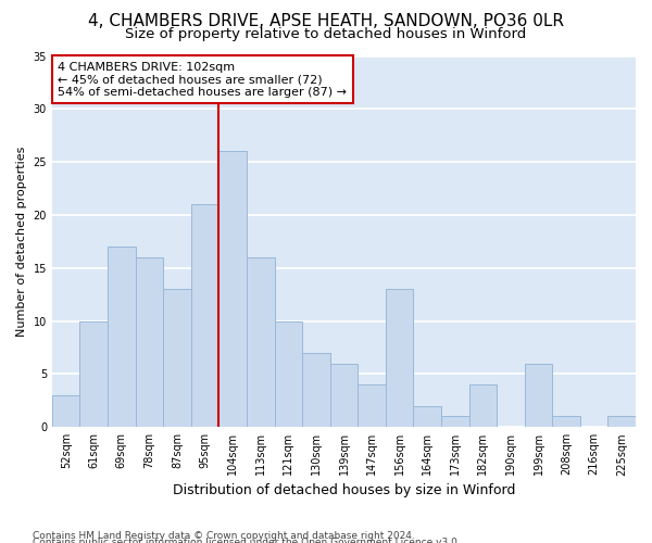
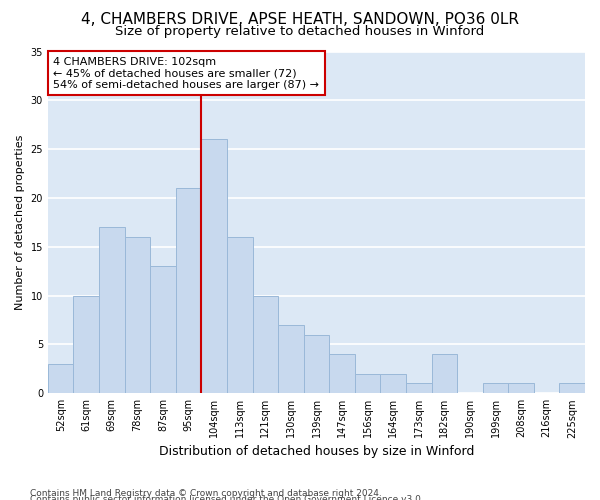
156sqm: 13 -> 2
199sqm: 6 -> 1
